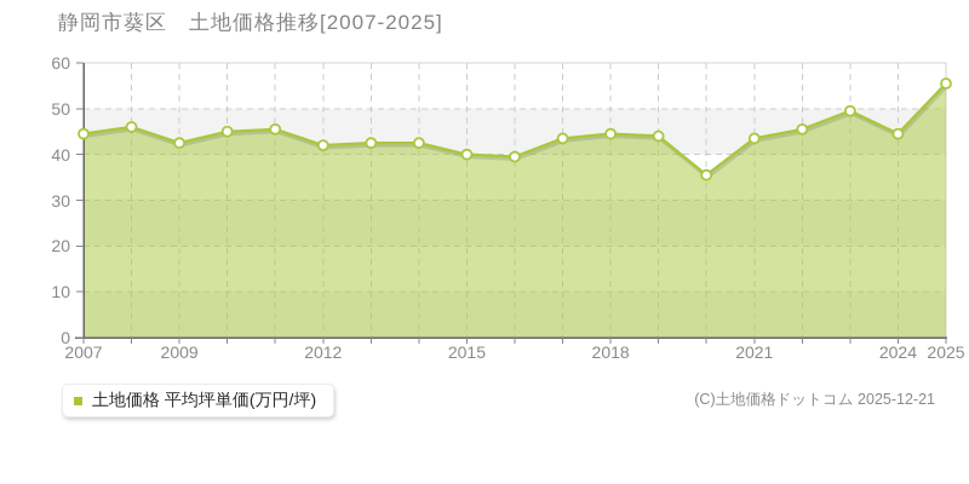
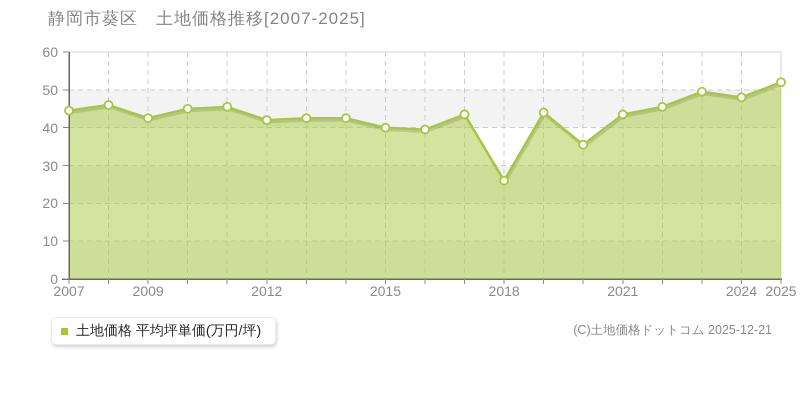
2018: 44 -> 26
2024: 44 -> 48
2025: 56 -> 52
